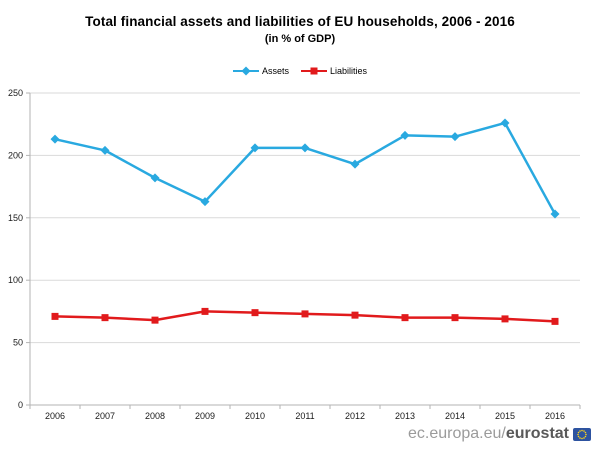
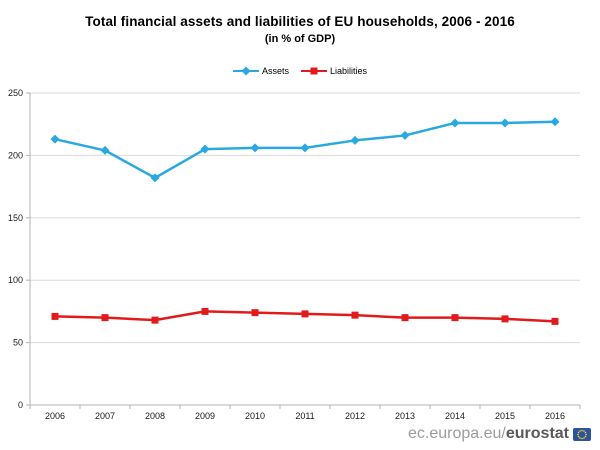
Assets/2009: 163 -> 205
Assets/2012: 193 -> 212
Assets/2014: 215 -> 226
Assets/2016: 153 -> 227
